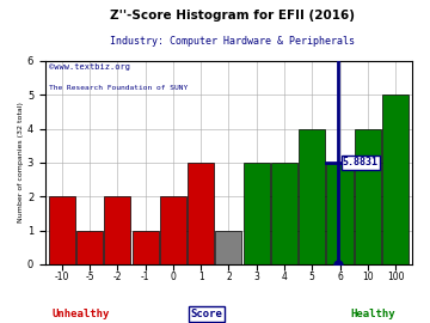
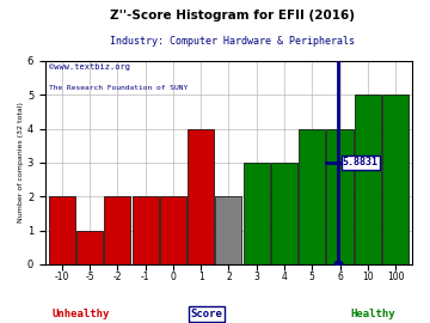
-1: 1 -> 2
1: 3 -> 4
2: 1 -> 2
6: 3 -> 4
10: 4 -> 5
